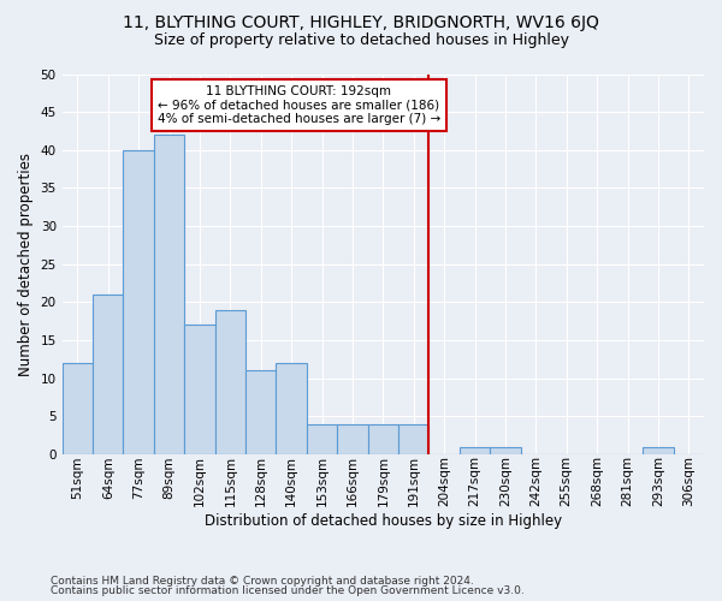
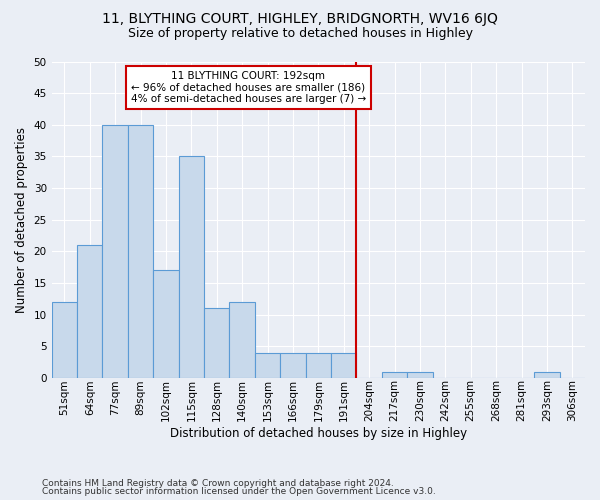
89sqm: 42 -> 40
115sqm: 19 -> 35
